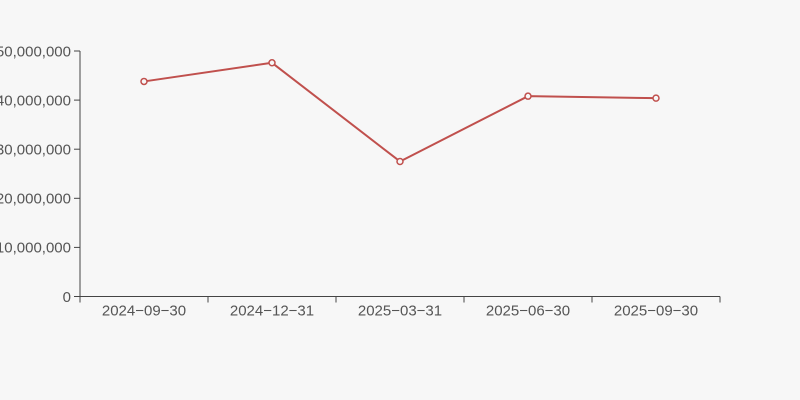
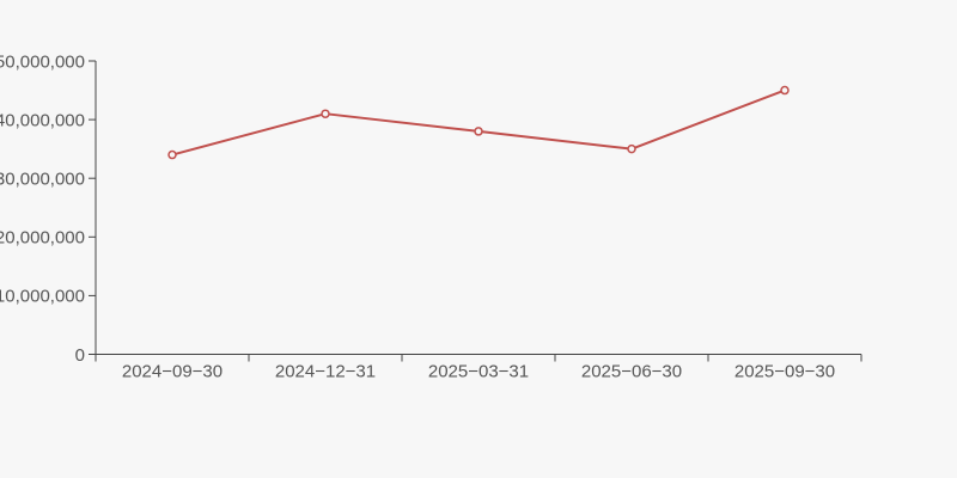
2024−09−30: 44000000 -> 34000000
2024−12−31: 48000000 -> 41000000
2025−03−31: 28000000 -> 38000000
2025−06−30: 41000000 -> 35000000
2025−09−30: 40000000 -> 45000000
